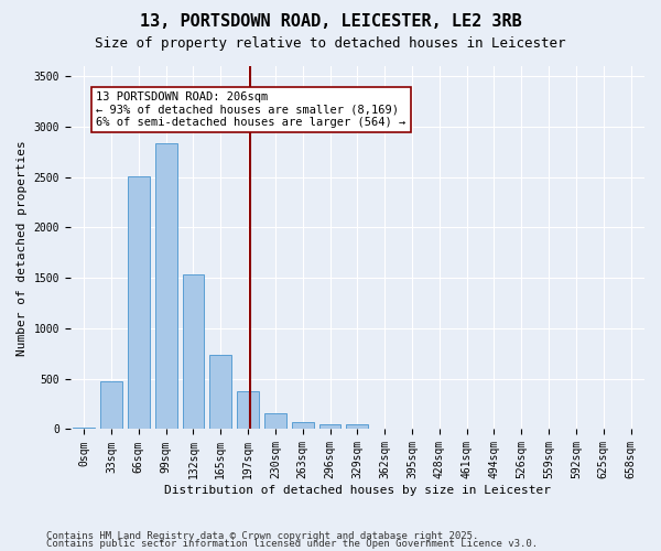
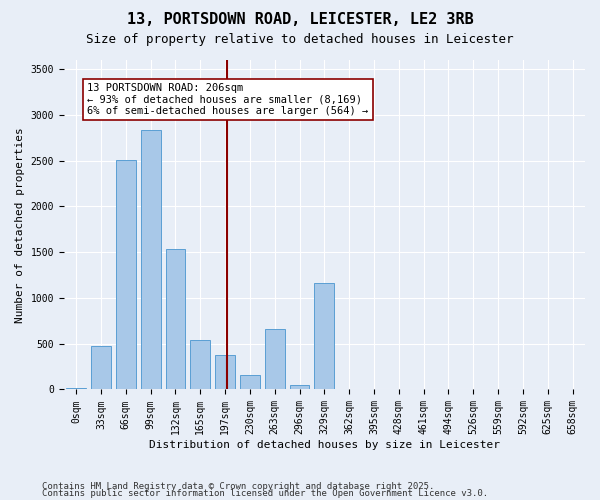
165sqm: 740 -> 540
263sqm: 70 -> 660
329sqm: 40 -> 1160
